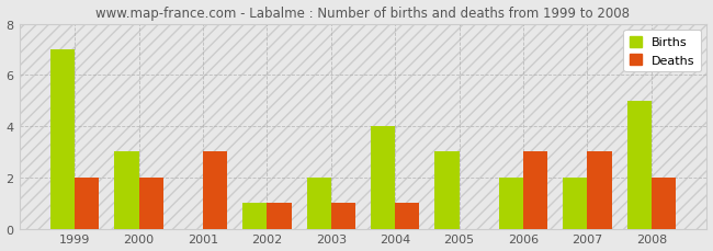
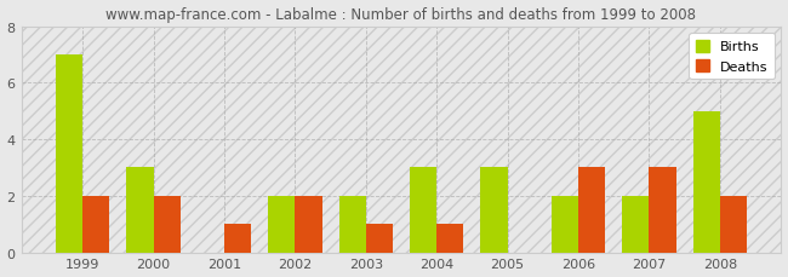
Deaths/2001: 3 -> 1
Births/2002: 1 -> 2
Deaths/2002: 1 -> 2
Births/2004: 4 -> 3
